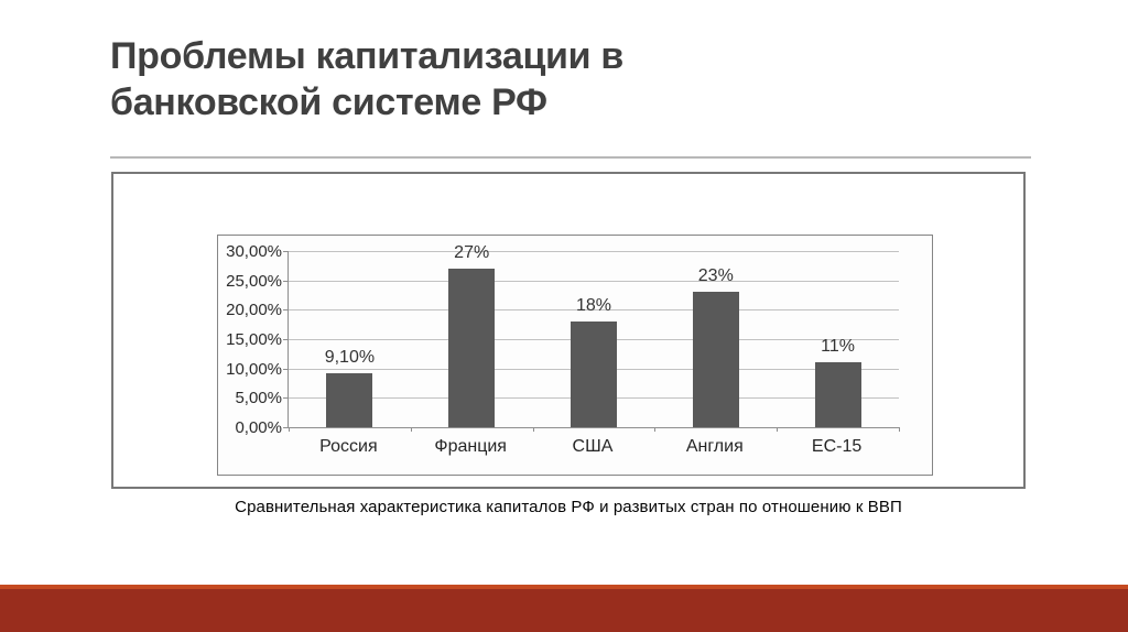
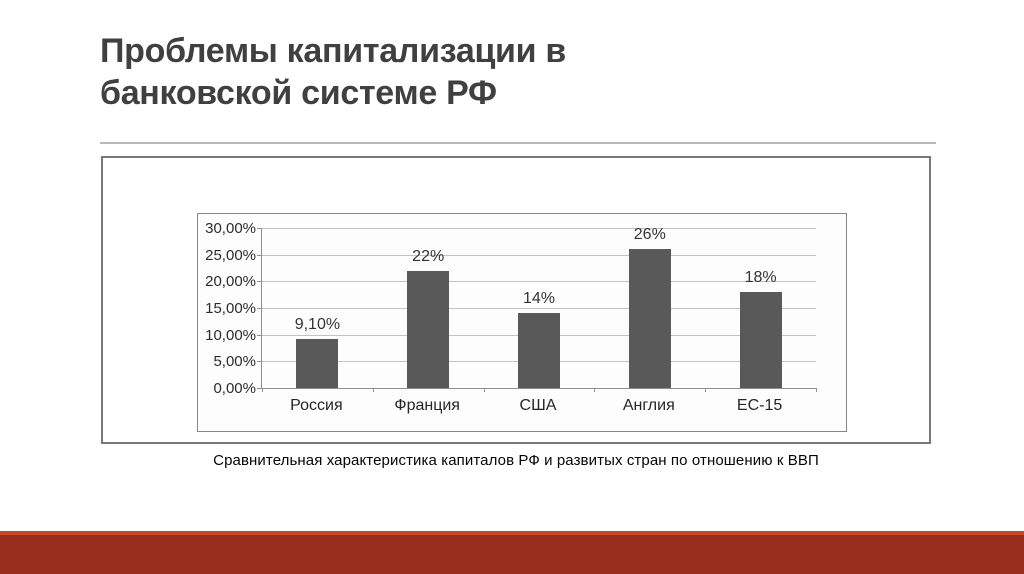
Франция: 27% -> 22%
США: 18% -> 14%
Англия: 23% -> 26%
ЕС-15: 11% -> 18%
